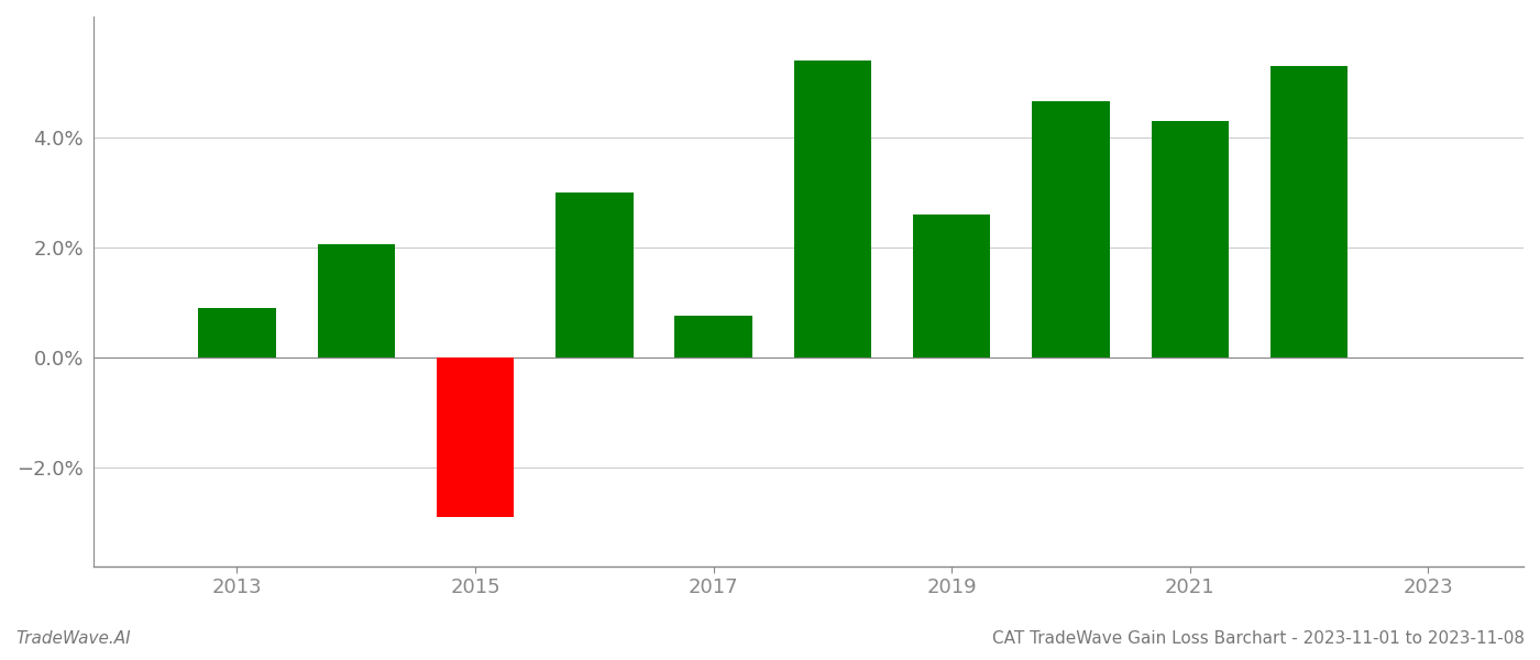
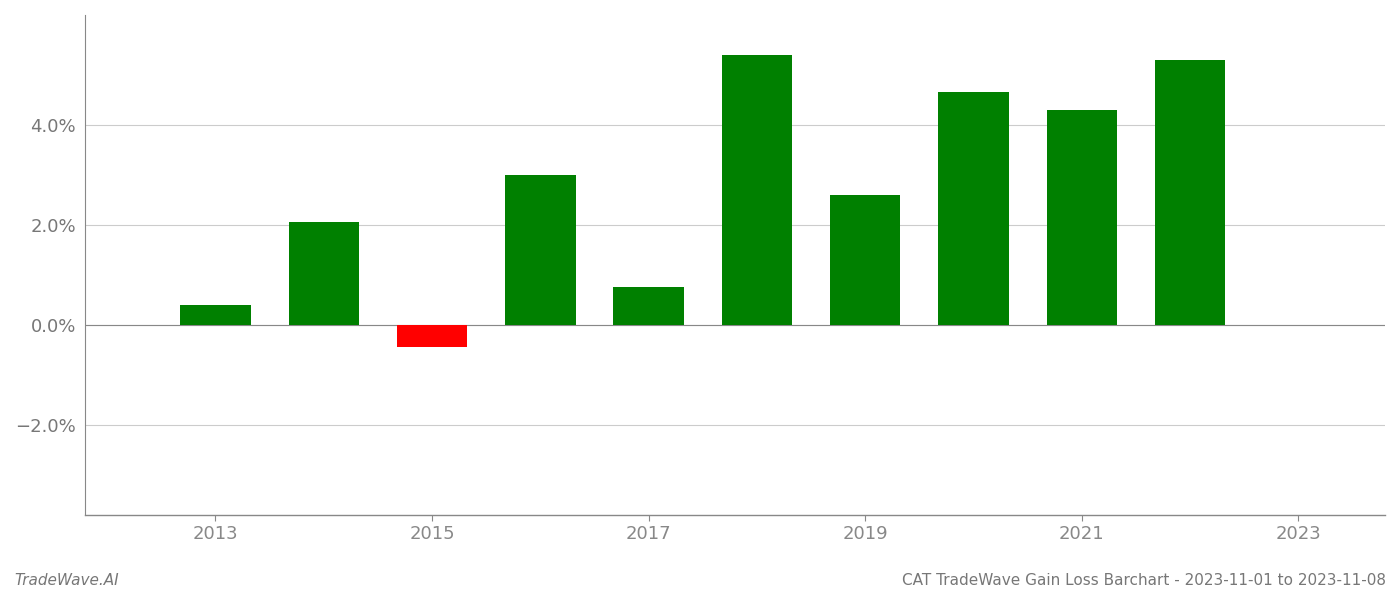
2013: 0.90% -> 0.40%
2015: -2.90% -> -0.45%
